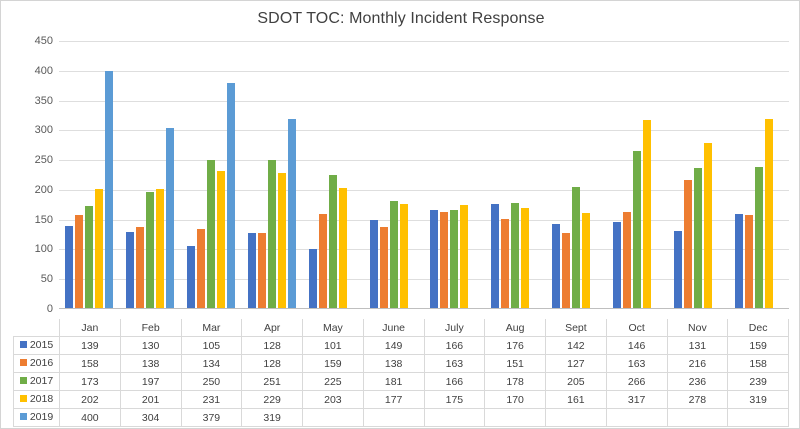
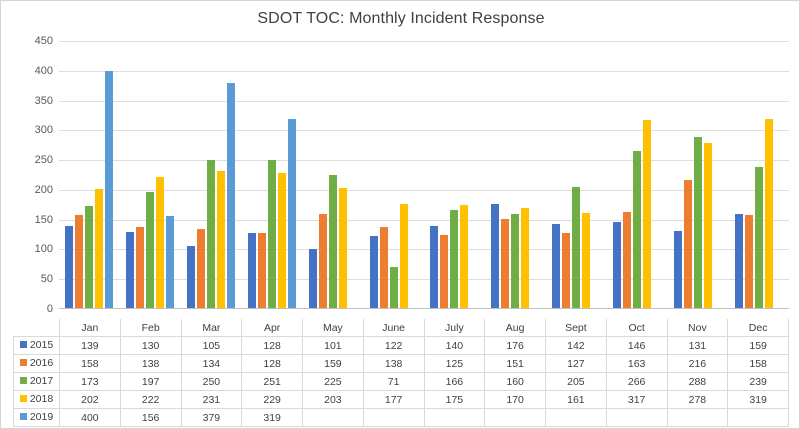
2018/Feb: 201 -> 222
2019/Feb: 304 -> 156
2015/June: 149 -> 122
2017/June: 181 -> 71
2015/July: 166 -> 140
2016/July: 163 -> 125
2017/Aug: 178 -> 160
2017/Nov: 236 -> 288
